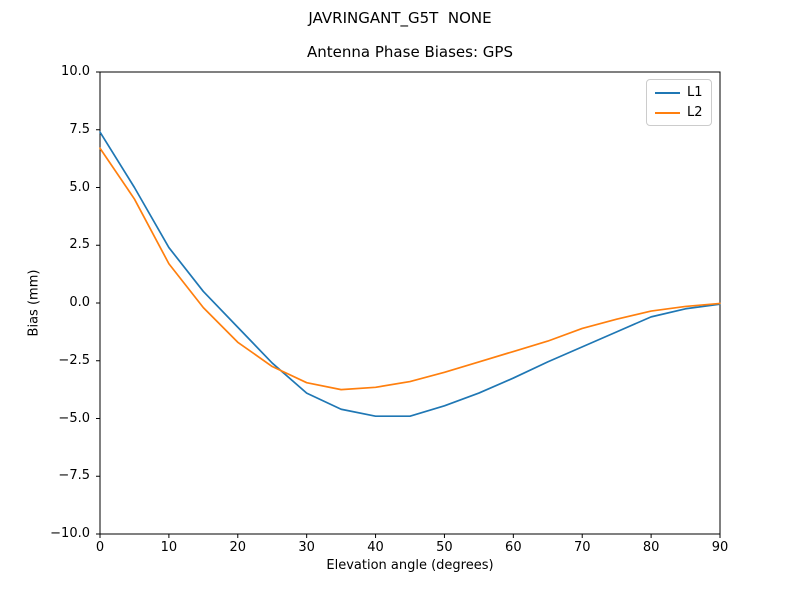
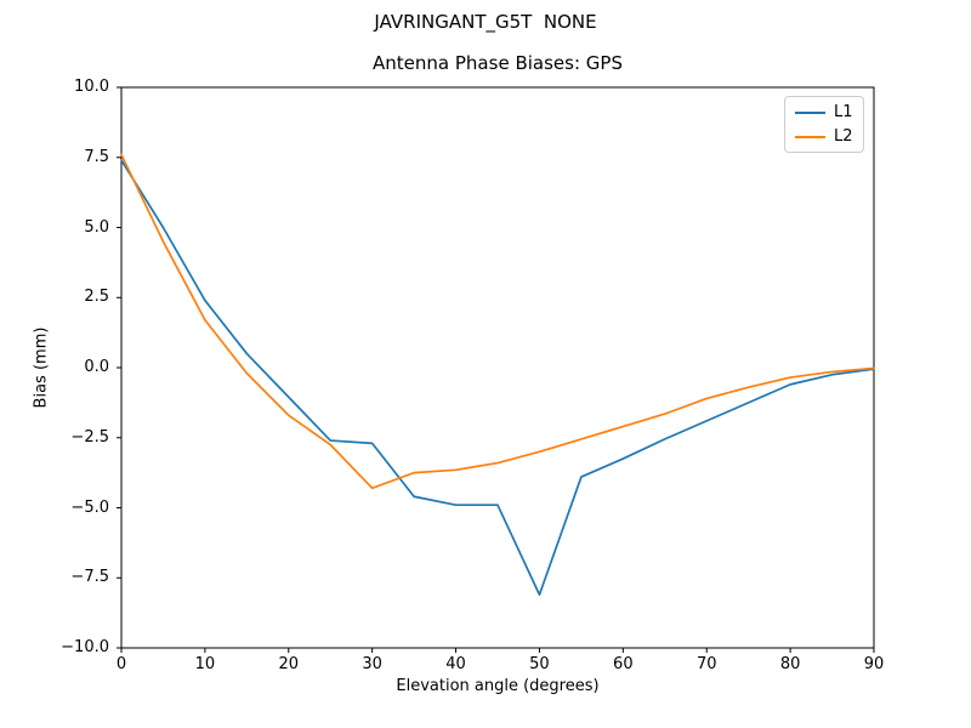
L2/0: 6.7 -> 7.6
L1/30: -3.9 -> -2.7
L2/30: -3.5 -> -4.3
L1/50: -4.5 -> -8.1
